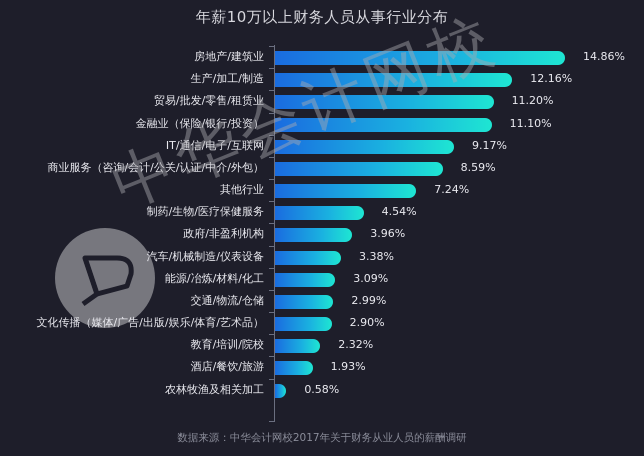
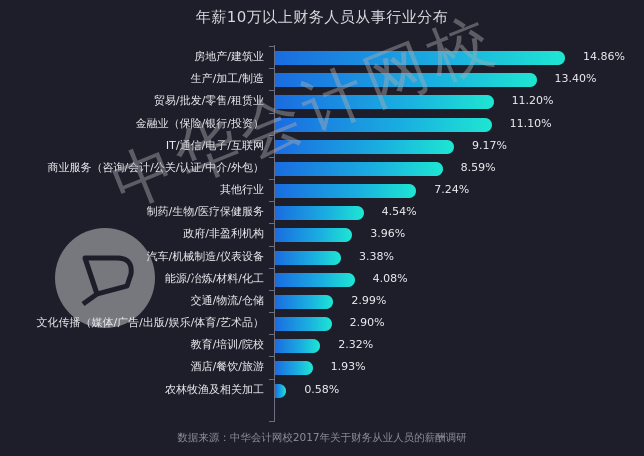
生产/加工/制造: 12.16% -> 13.40%
能源/冶炼/材料/化工: 3.09% -> 4.08%
